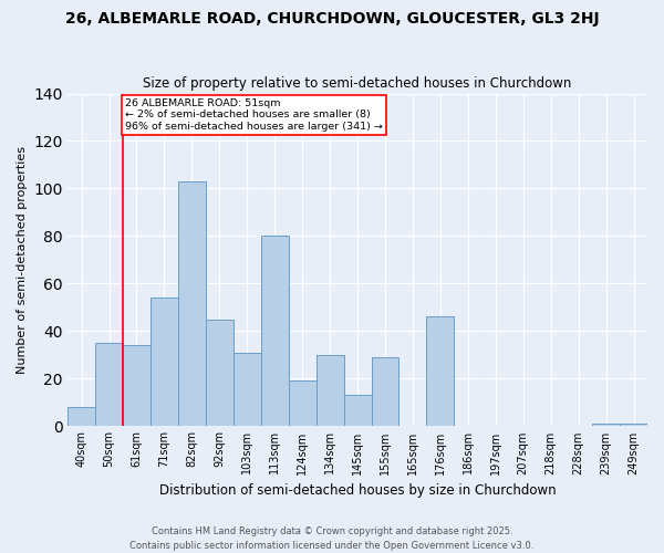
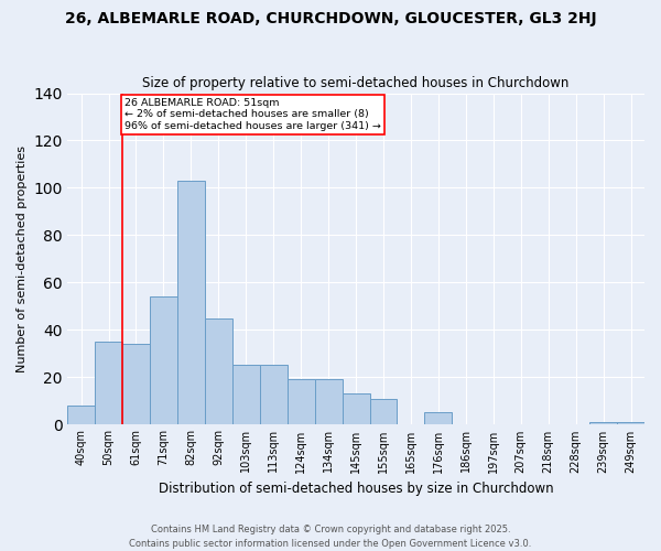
103sqm: 31 -> 25
113sqm: 80 -> 25
134sqm: 30 -> 19
155sqm: 29 -> 11
176sqm: 46 -> 5
